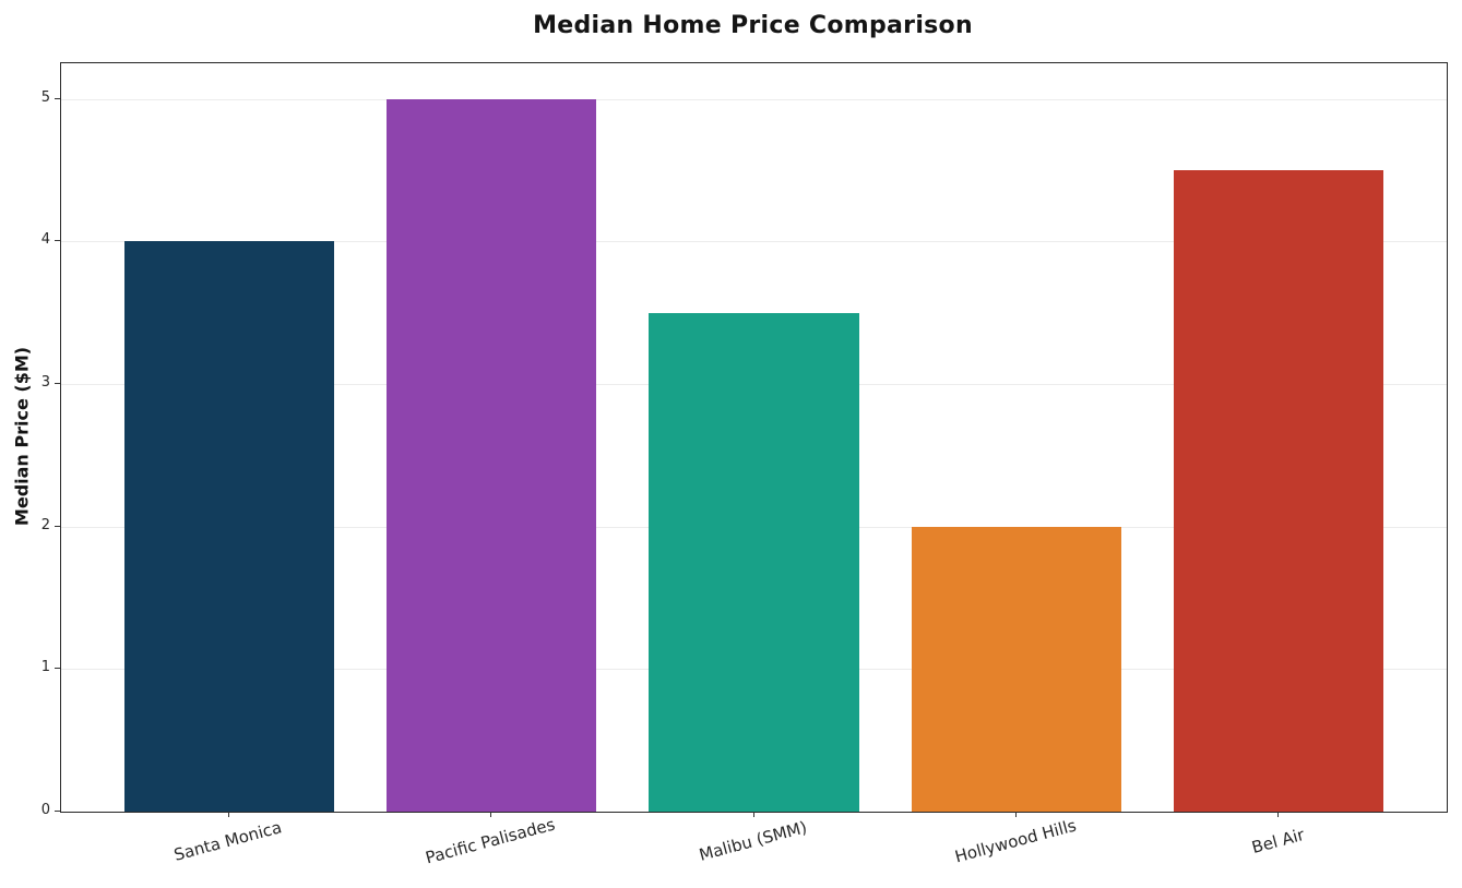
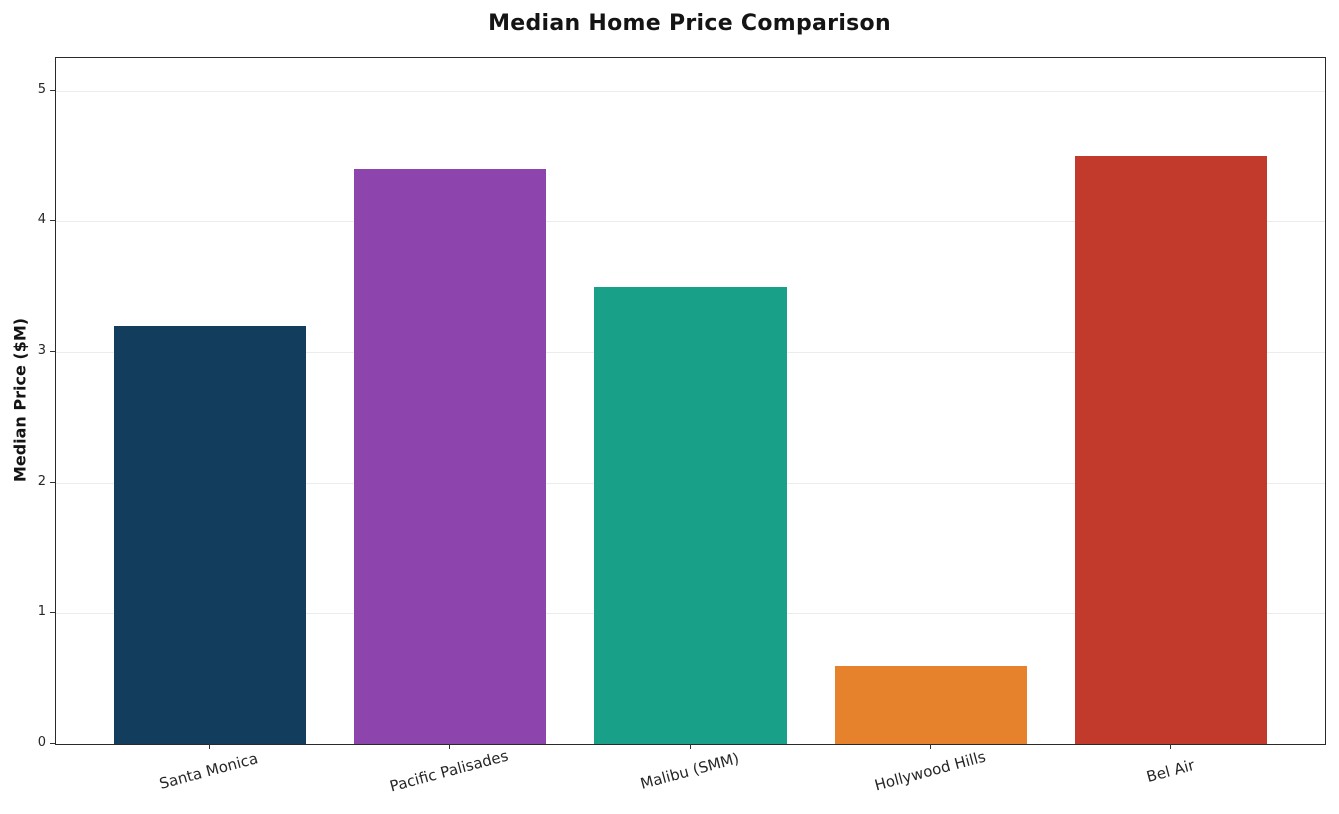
Santa Monica: 4.0 -> 3.2
Pacific Palisades: 5.0 -> 4.4
Hollywood Hills: 2.0 -> 0.6
